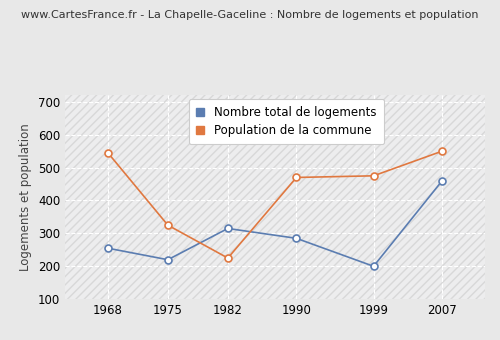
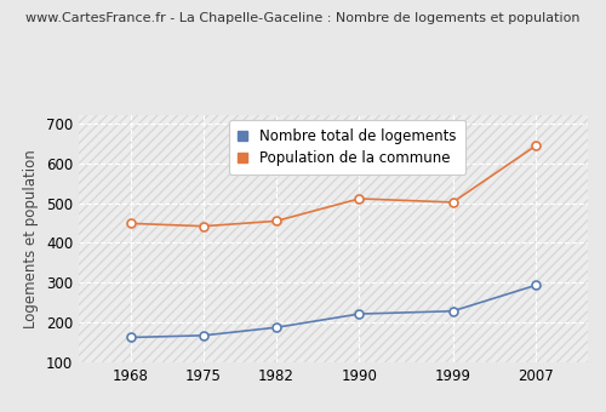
Nombre total de logements/1968: 255 -> 163
Population de la commune/1968: 545 -> 449
Nombre total de logements/1975: 220 -> 168
Population de la commune/1975: 325 -> 442
Nombre total de logements/1982: 315 -> 188
Population de la commune/1982: 225 -> 455
Nombre total de logements/1990: 285 -> 222
Population de la commune/1990: 470 -> 511
Nombre total de logements/1999: 200 -> 229
Population de la commune/1999: 475 -> 502
Nombre total de logements/2007: 460 -> 294
Population de la commune/2007: 550 -> 644
